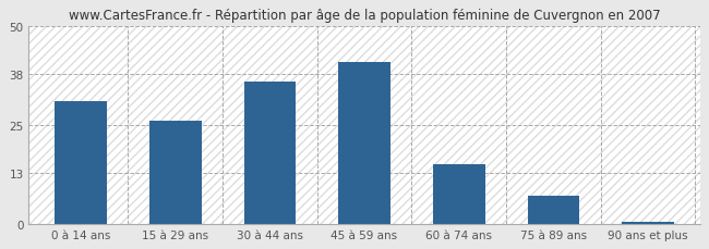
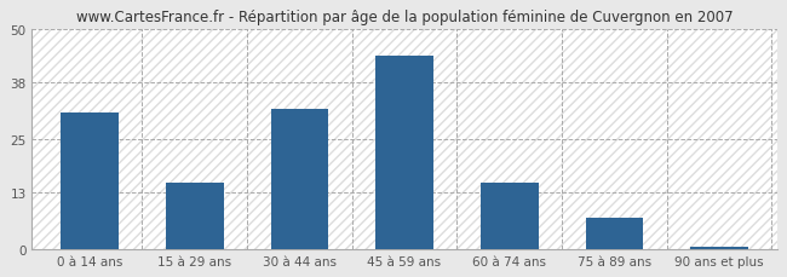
15 à 29 ans: 26.0 -> 15.0
30 à 44 ans: 36.0 -> 32.0
45 à 59 ans: 41.0 -> 44.0
